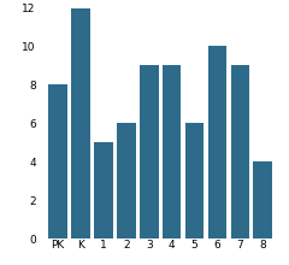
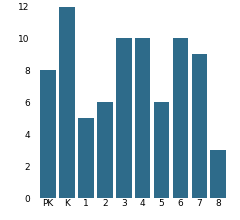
3: 9 -> 10
4: 9 -> 10
8: 4 -> 3
